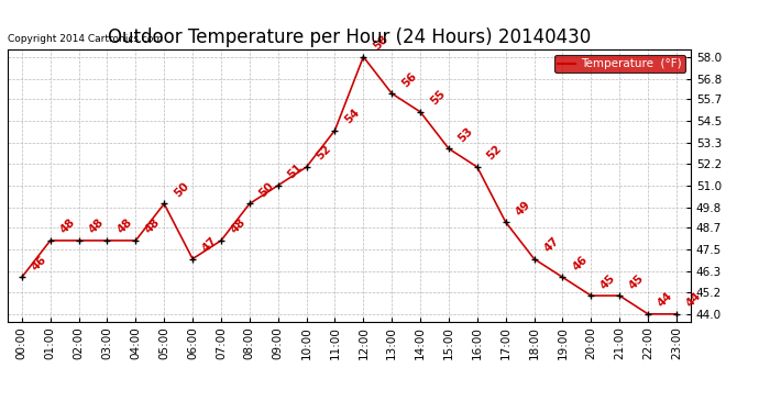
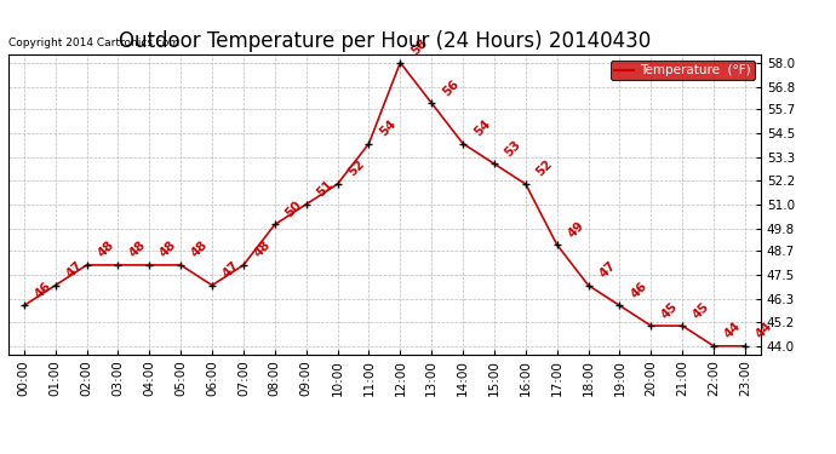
01:00: 48 -> 47
05:00: 50 -> 48
14:00: 55 -> 54
